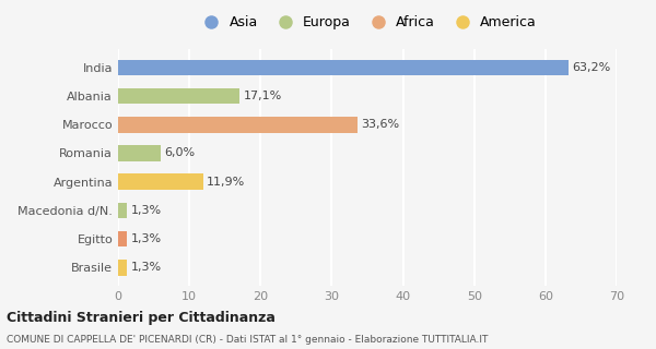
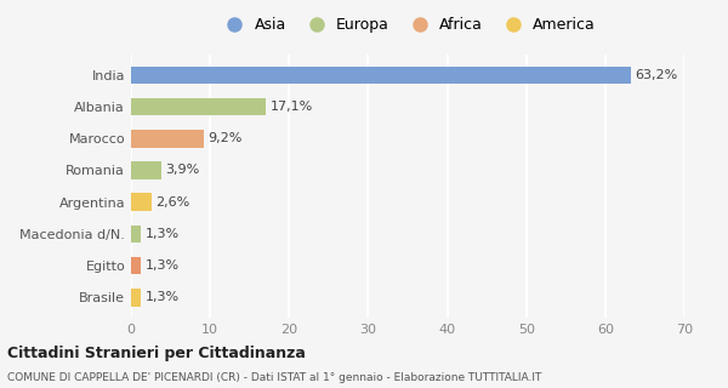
Marocco: 33,6% -> 9,2%
Romania: 6,0% -> 3,9%
Argentina: 11,9% -> 2,6%
